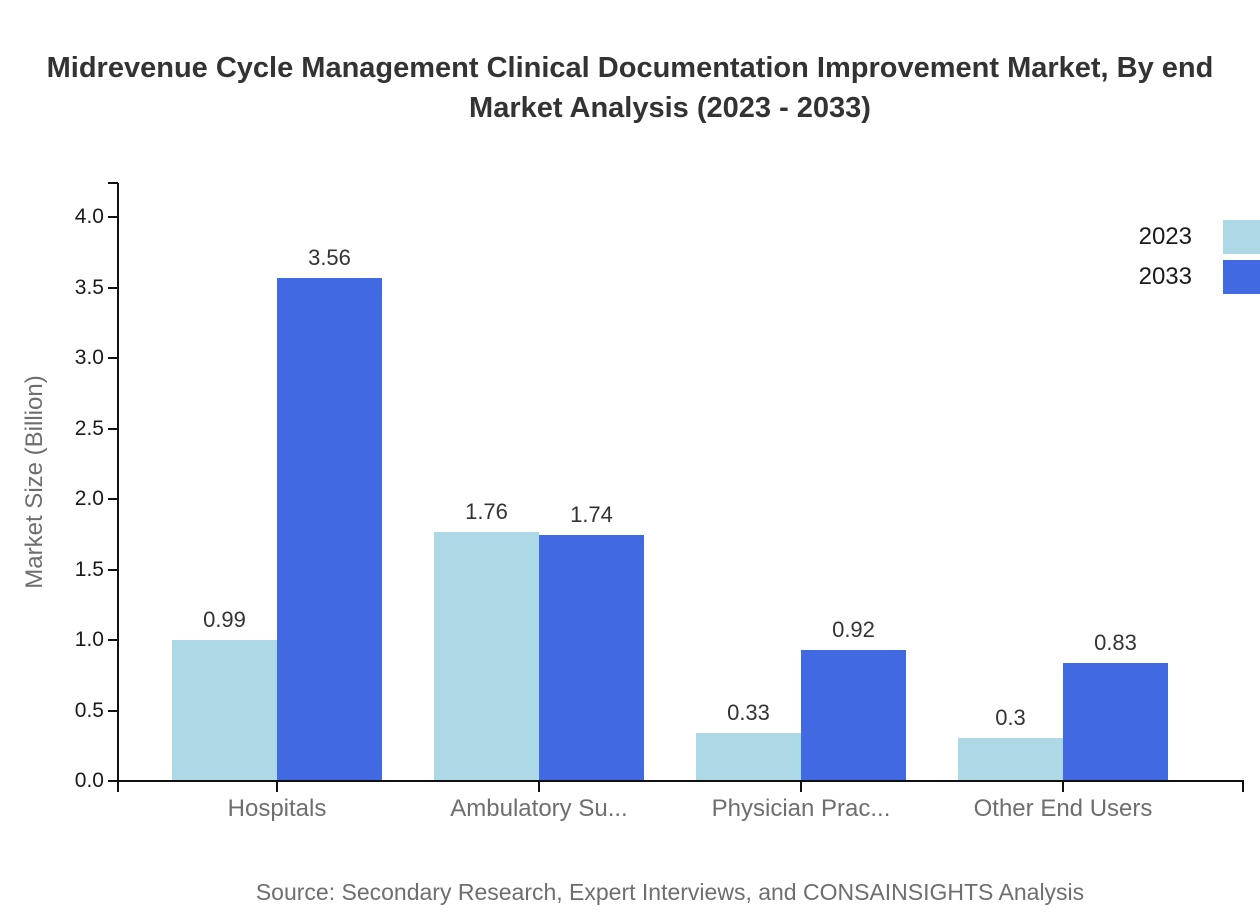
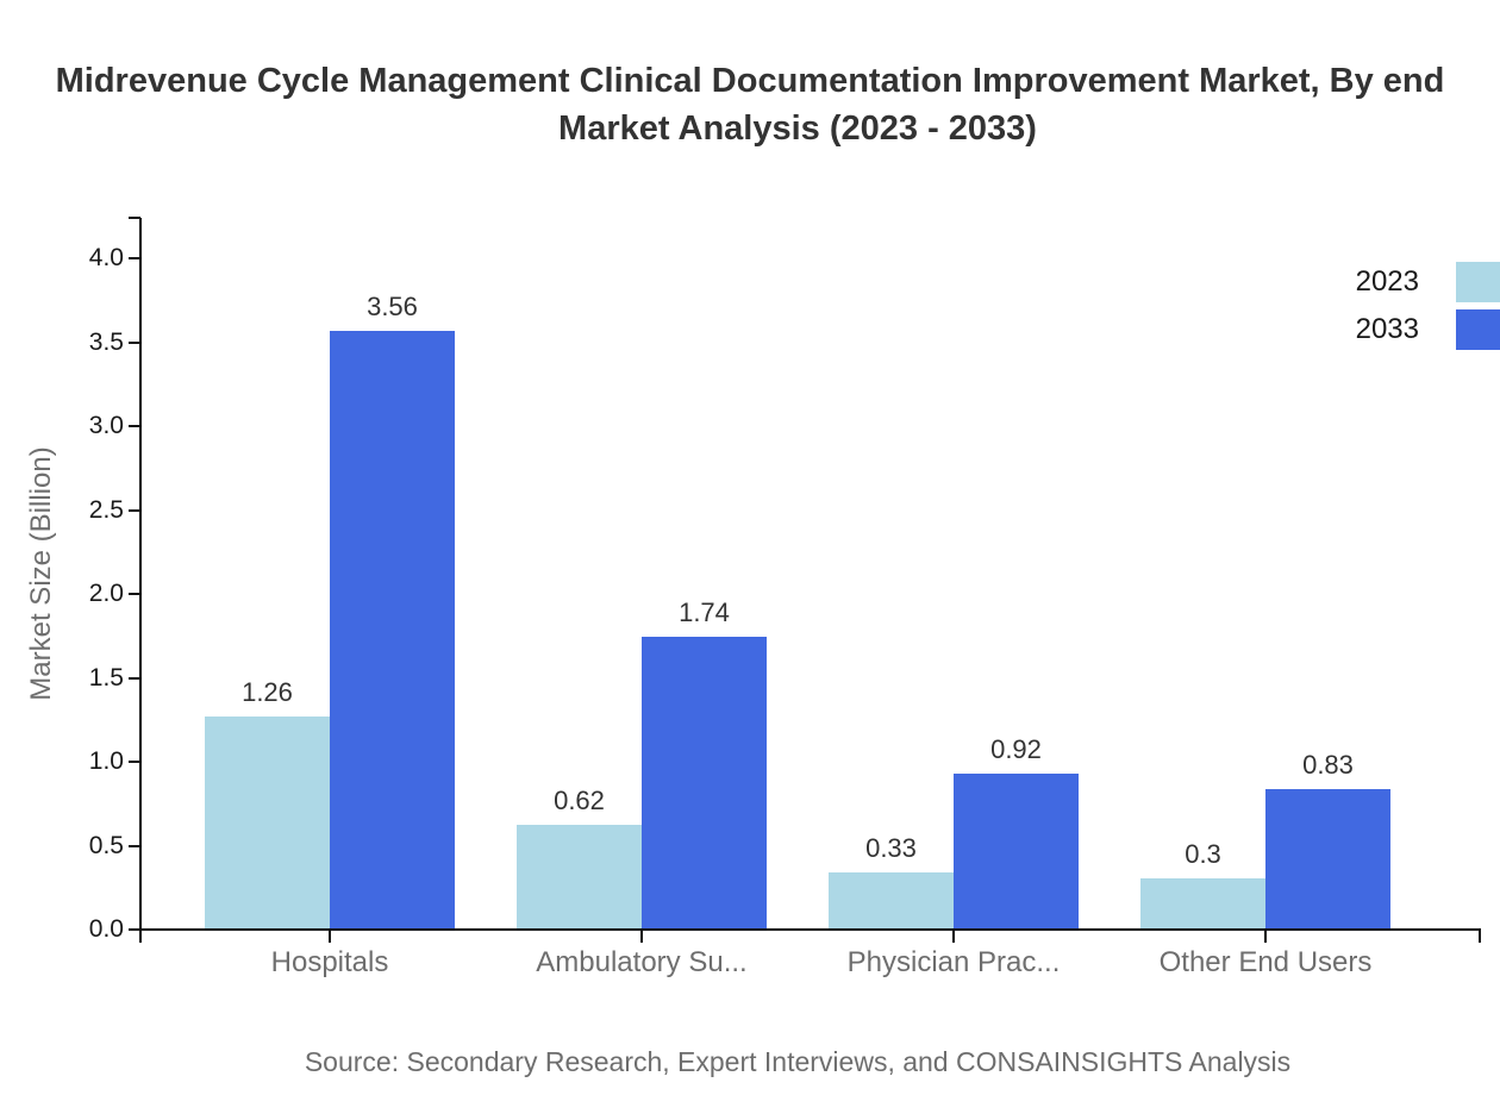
2023/Hospitals: 0.99 -> 1.26
2023/Ambulatory Su...: 1.76 -> 0.62
